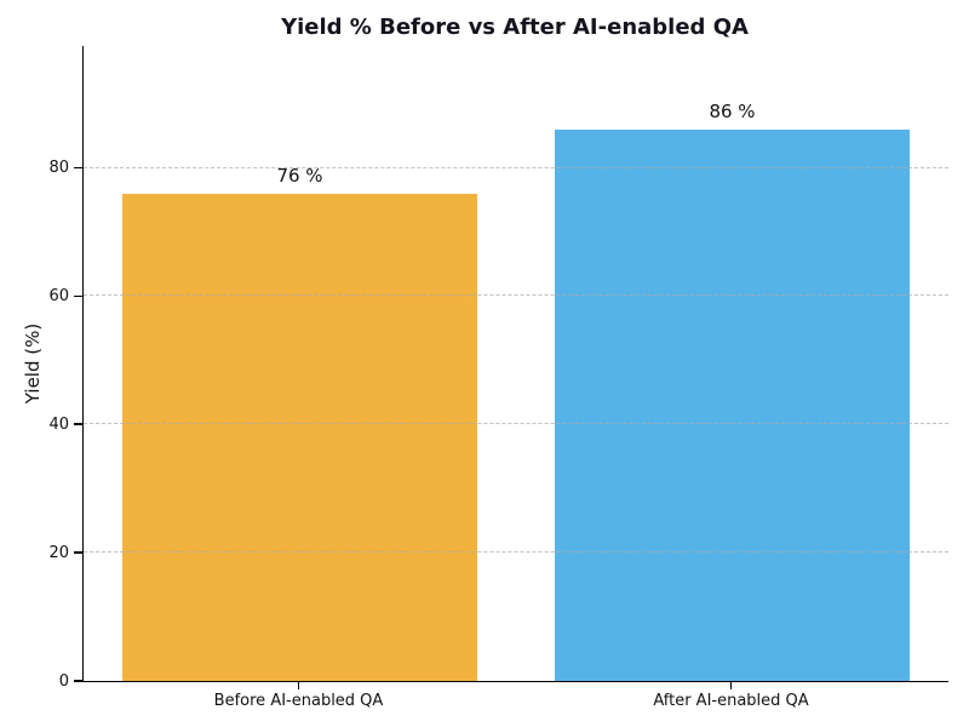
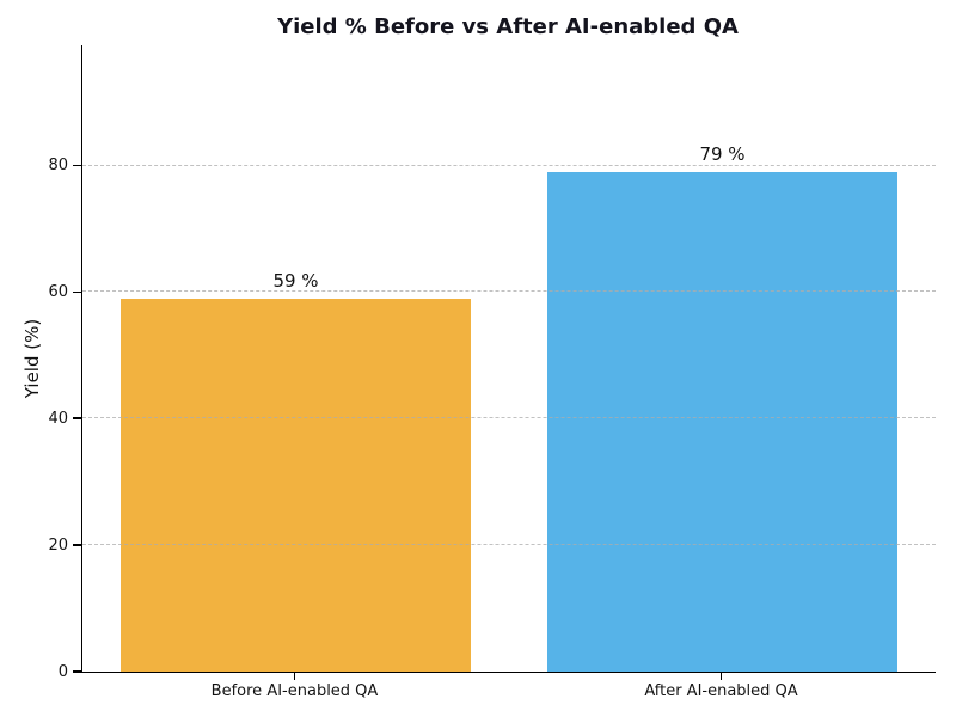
Before AI-enabled QA: 76 -> 59
After AI-enabled QA: 86 -> 79
